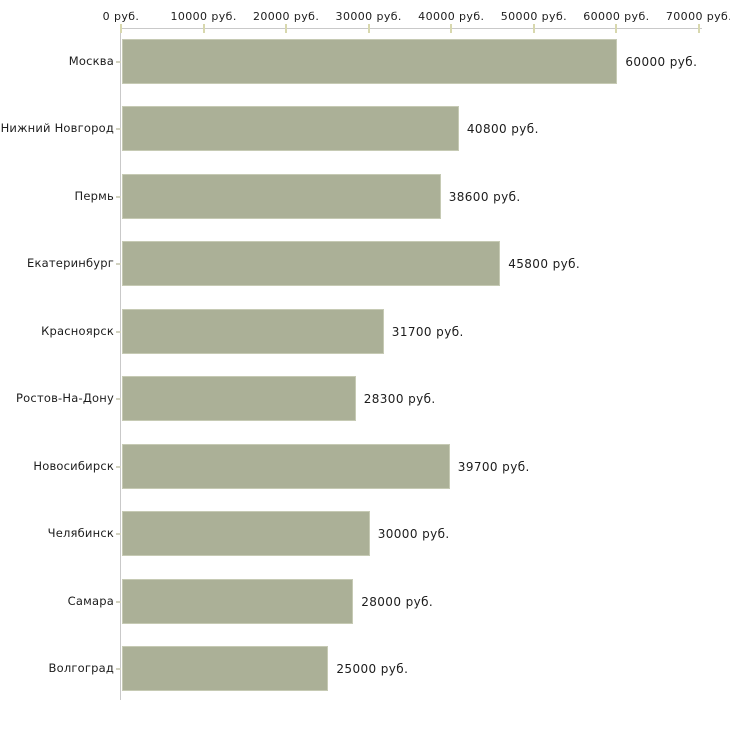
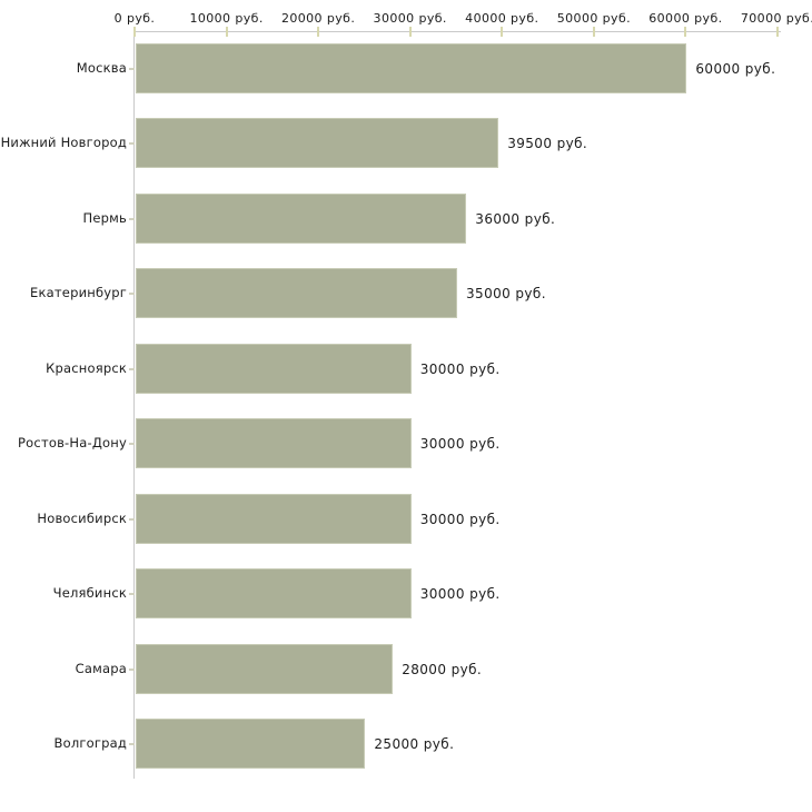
Нижний Новгород: 40800 -> 39500
Пермь: 38600 -> 36000
Екатеринбург: 45800 -> 35000
Красноярск: 31700 -> 30000
Ростов-На-Дону: 28300 -> 30000
Новосибирск: 39700 -> 30000
